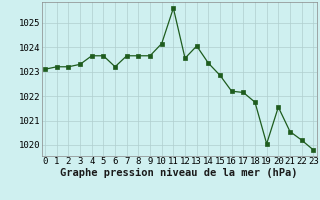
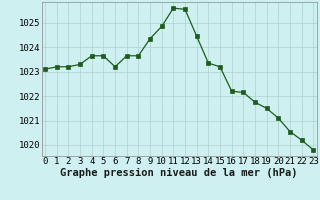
9: 1023.65 -> 1024.35
10: 1024.15 -> 1024.85
12: 1023.55 -> 1025.55
13: 1024.05 -> 1024.45
15: 1022.85 -> 1023.20
19: 1020.05 -> 1021.50
20: 1021.55 -> 1021.10
